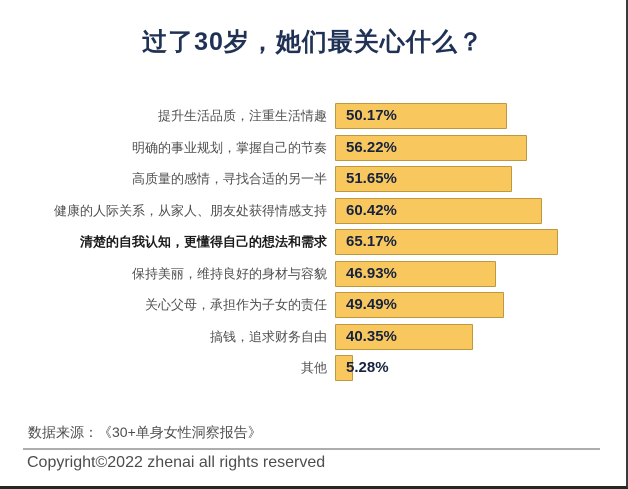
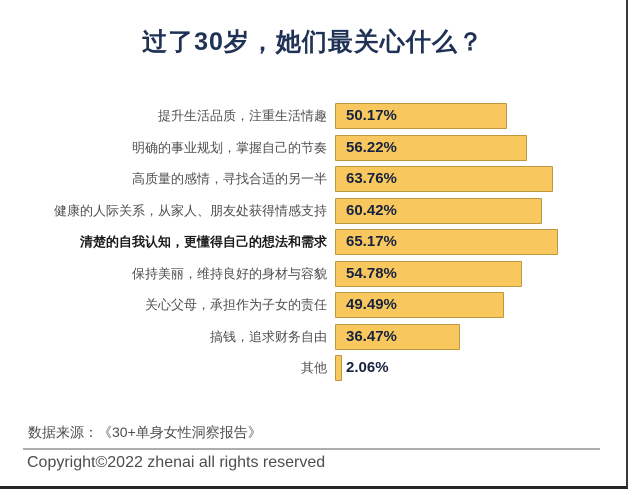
高质量的感情，寻找合适的另一半: 51.65% -> 63.76%
保持美丽，维持良好的身材与容貌: 46.93% -> 54.78%
搞钱，追求财务自由: 40.35% -> 36.47%
其他: 5.28% -> 2.06%
